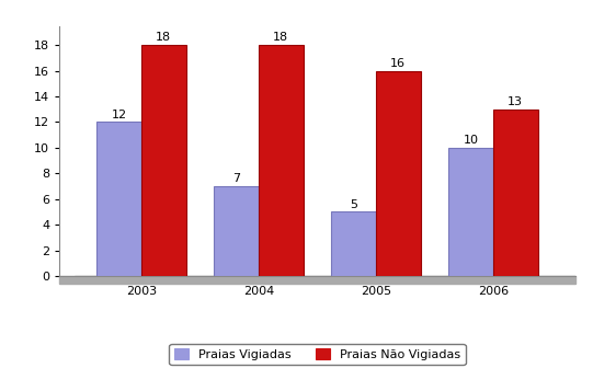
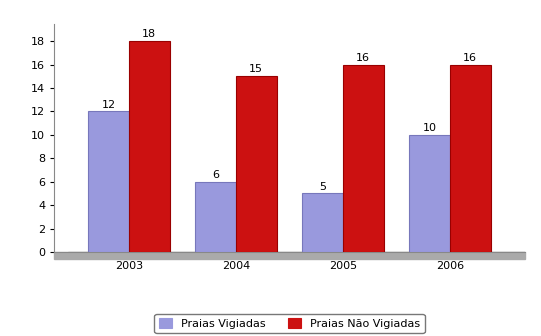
Praias Vigiadas/2004: 7 -> 6
Praias Não Vigiadas/2004: 18 -> 15
Praias Não Vigiadas/2006: 13 -> 16
